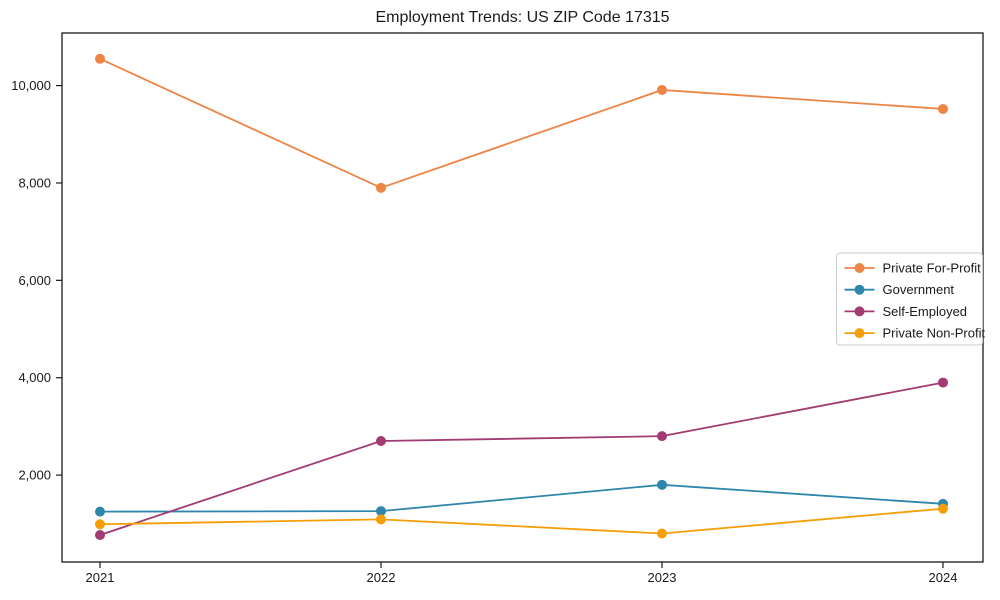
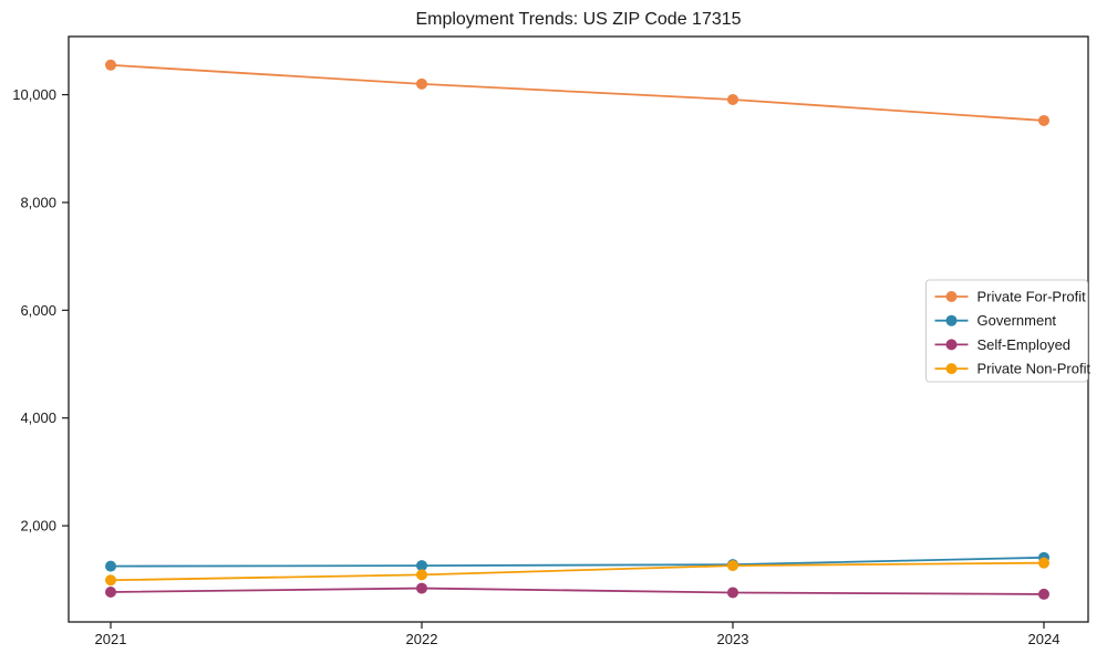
Private For-Profit/2022: 7900 -> 10200
Self-Employed/2022: 2700 -> 800
Government/2023: 1800 -> 1300
Self-Employed/2023: 2800 -> 800
Private Non-Profit/2023: 800 -> 1300
Self-Employed/2024: 3900 -> 700
